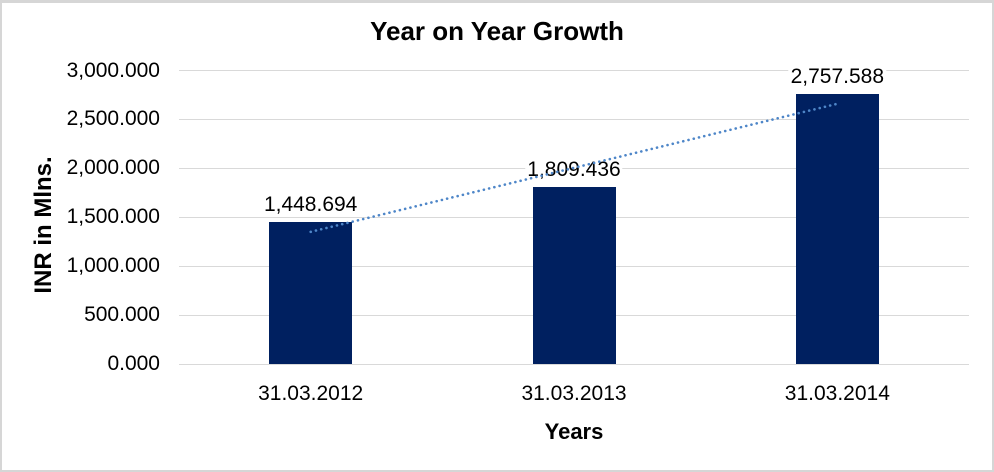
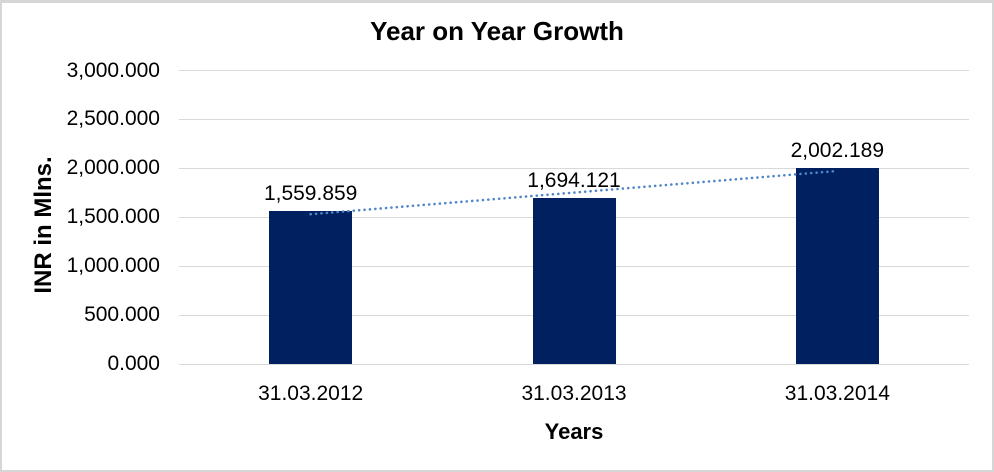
31.03.2012: 1,448.694 -> 1,559.859
31.03.2013: 1,809.436 -> 1,694.121
31.03.2014: 2,757.588 -> 2,002.189
